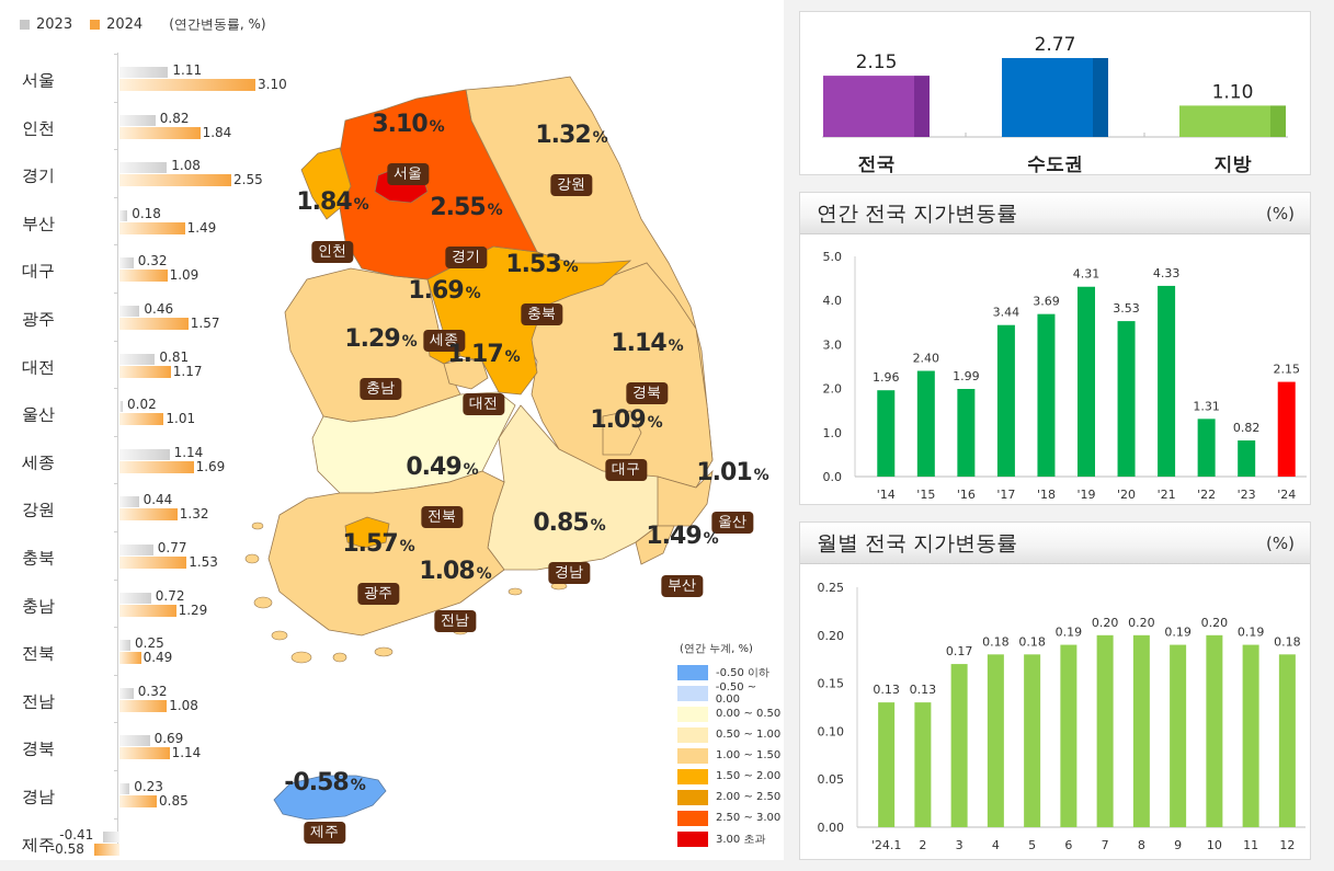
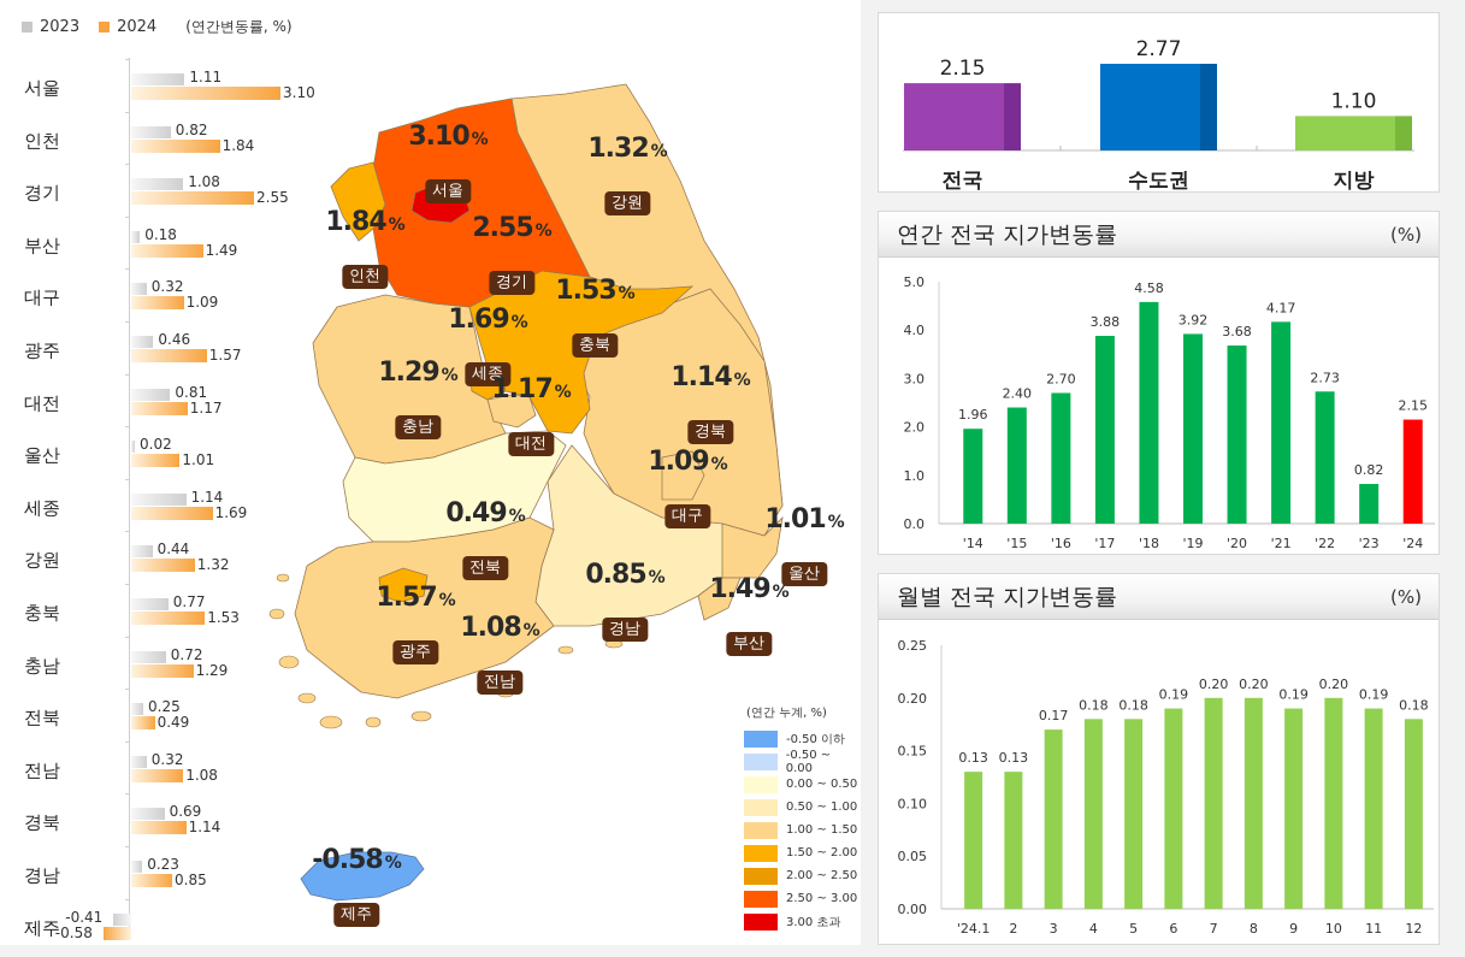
연간 전국 지가변동률/'16: 1.99 -> 2.70
연간 전국 지가변동률/'17: 3.44 -> 3.88
연간 전국 지가변동률/'18: 3.69 -> 4.58
연간 전국 지가변동률/'19: 4.31 -> 3.92
연간 전국 지가변동률/'20: 3.53 -> 3.68
연간 전국 지가변동률/'21: 4.33 -> 4.17
연간 전국 지가변동률/'22: 1.31 -> 2.73
